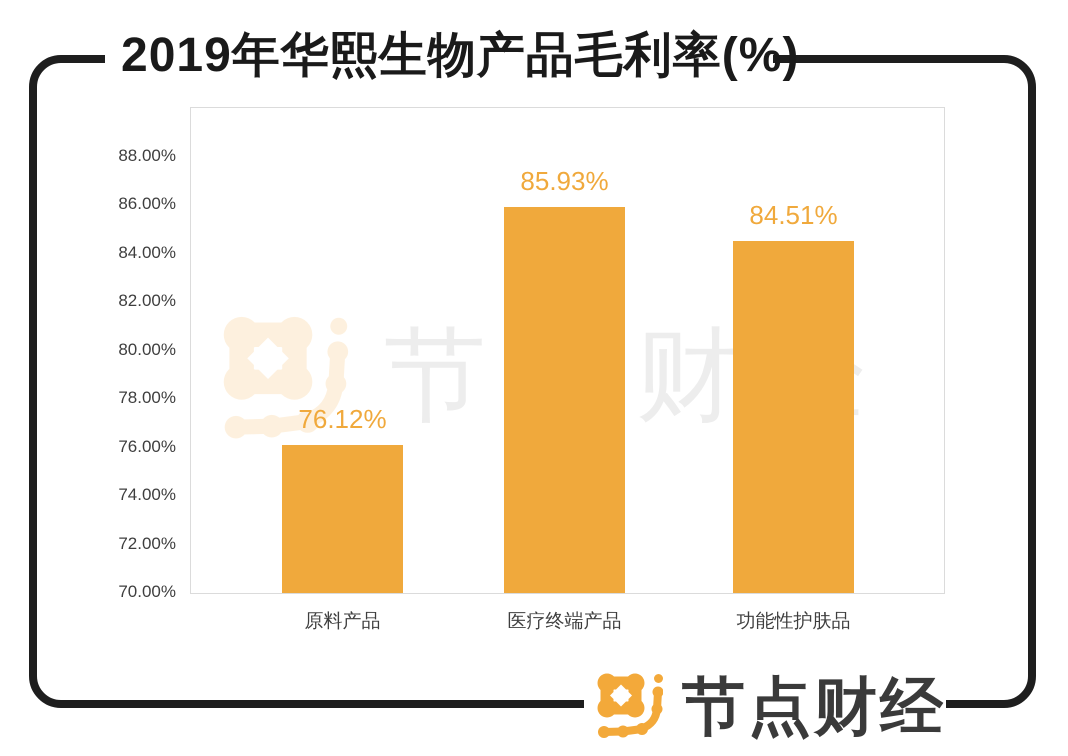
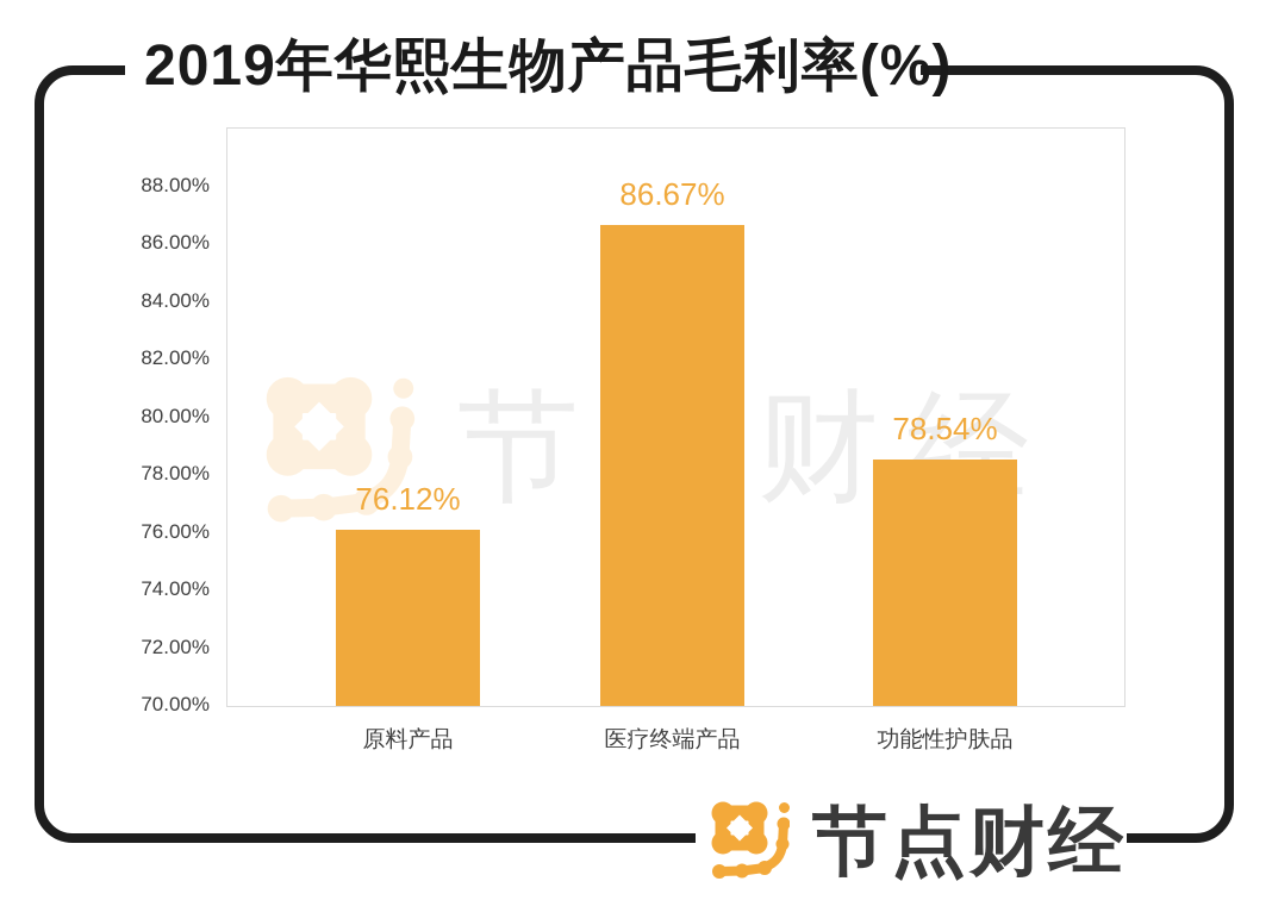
医疗终端产品: 85.93% -> 86.67%
功能性护肤品: 84.51% -> 78.54%
